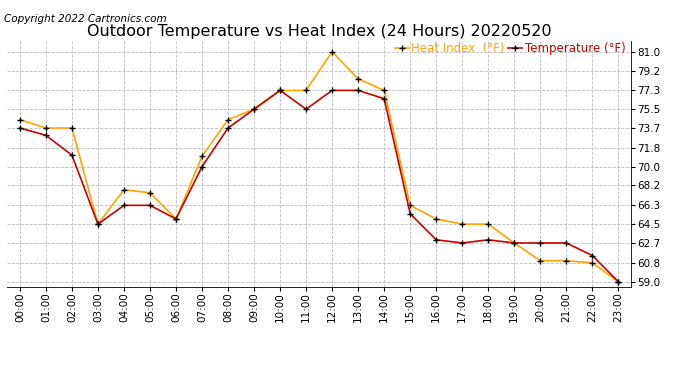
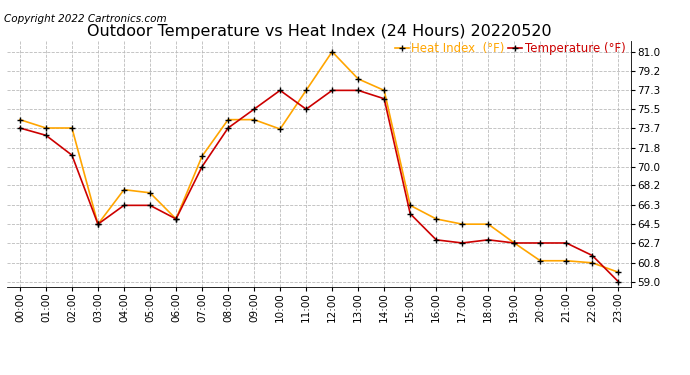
Heat Index (°F)/09:00: 75.5 -> 74.5
Heat Index (°F)/10:00: 77.3 -> 73.6
Heat Index (°F)/23:00: 59.0 -> 59.9
